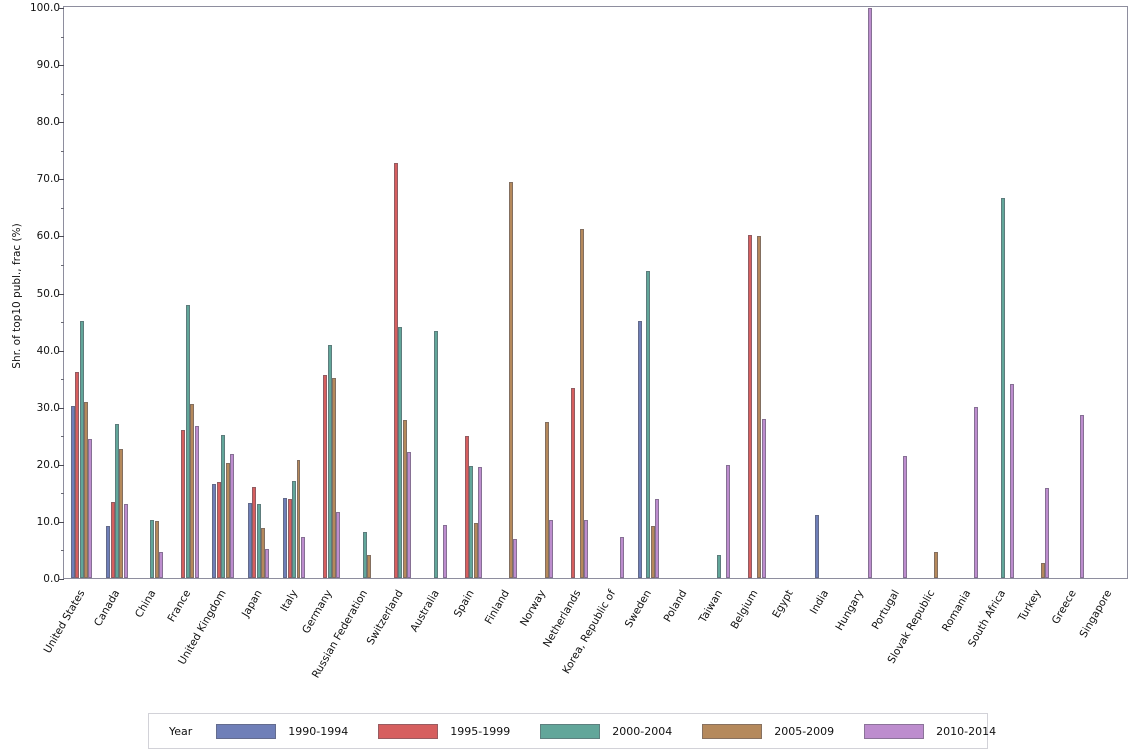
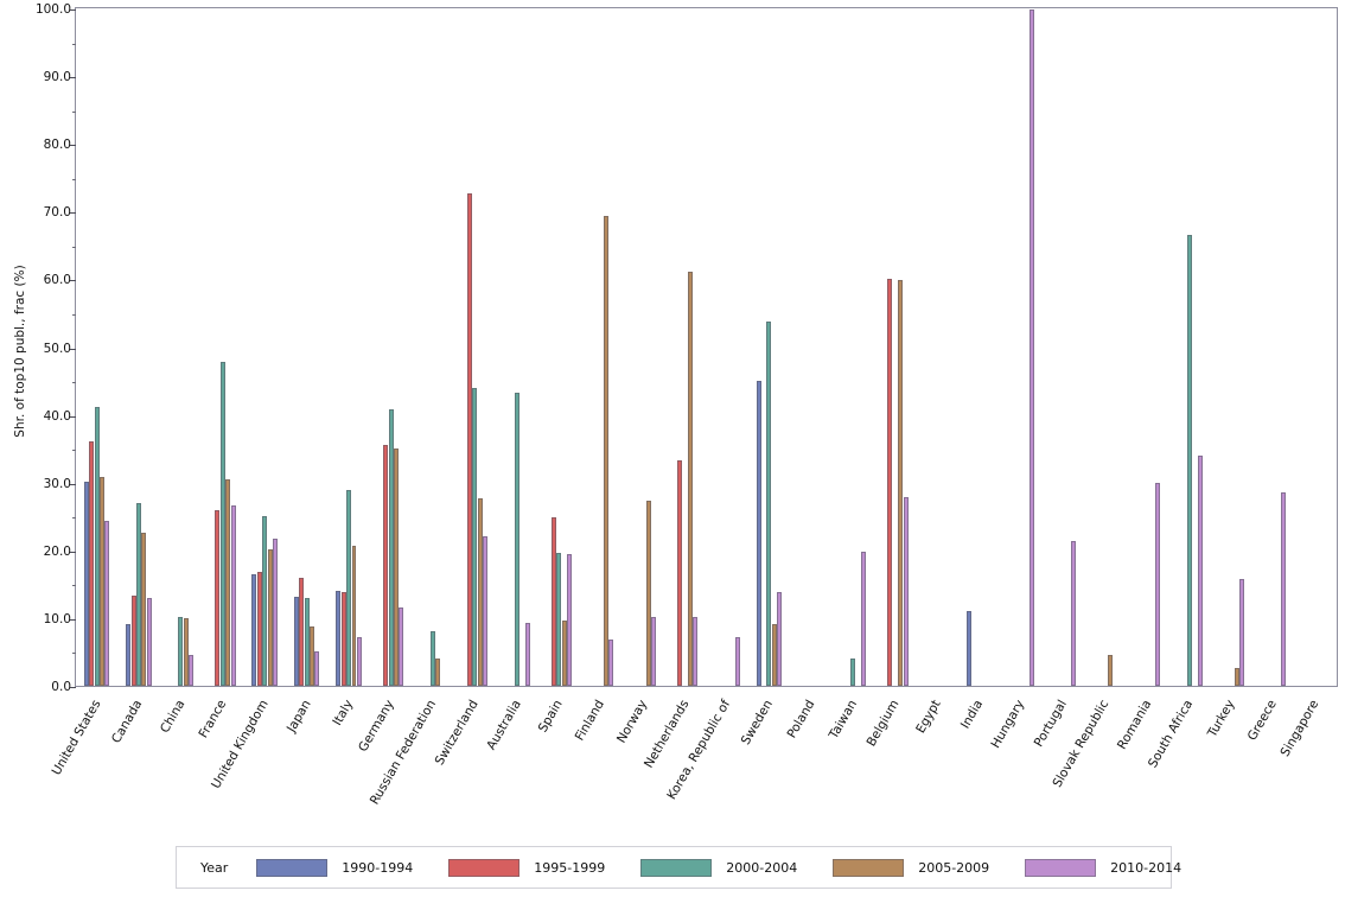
2000-2004/United States: 45 -> 41
2000-2004/Italy: 17 -> 29
